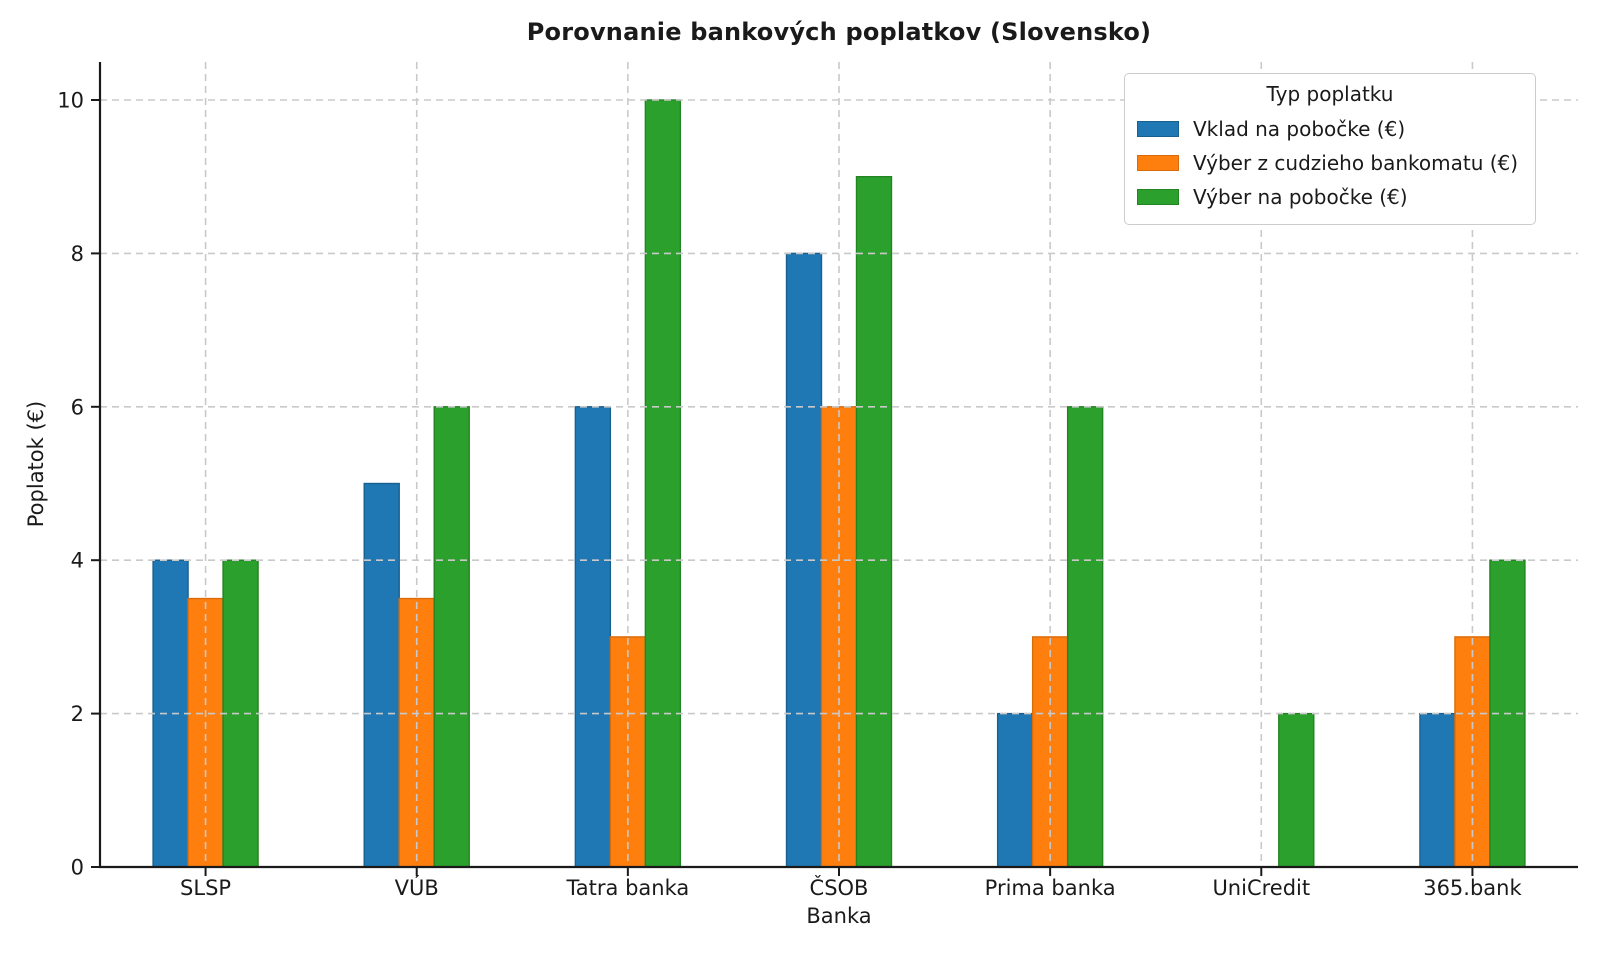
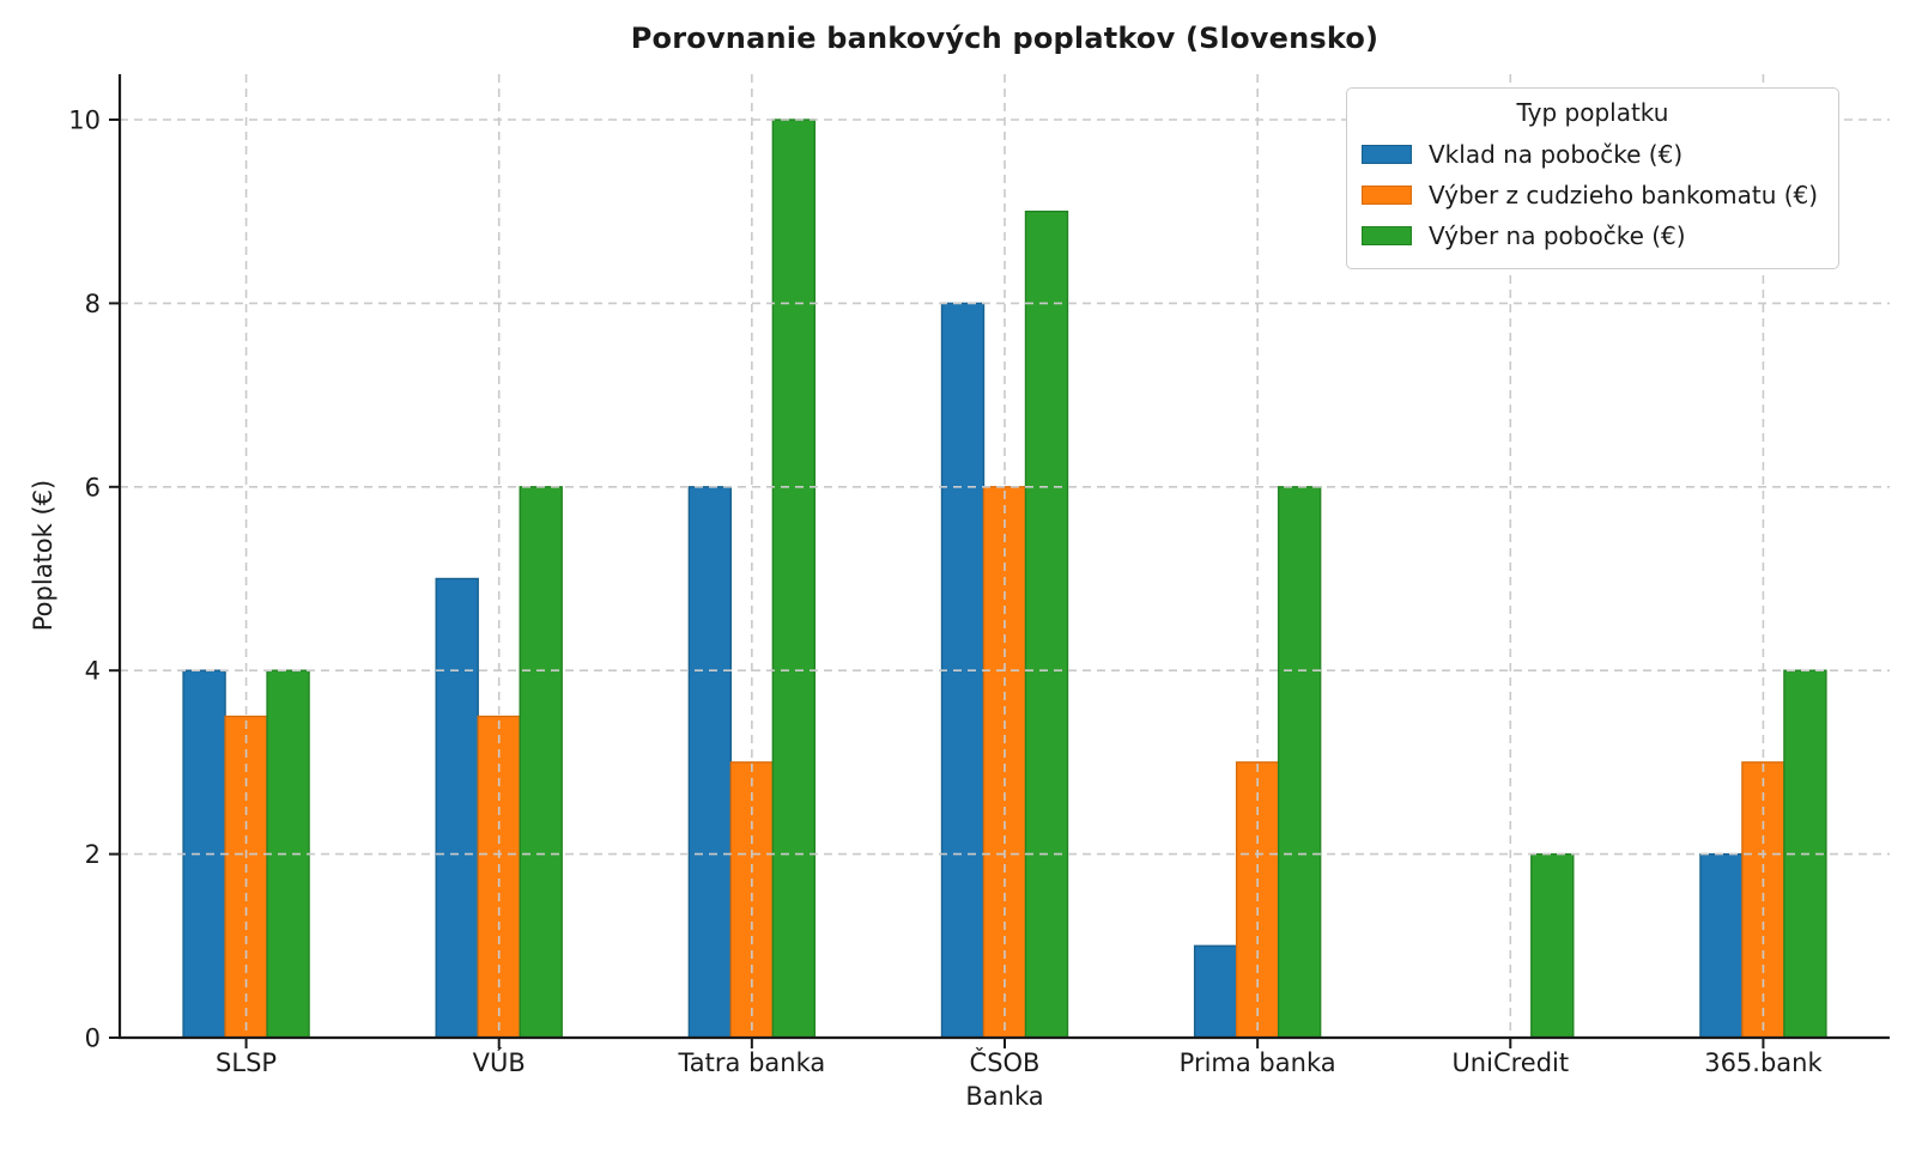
Vklad na pobočke (€)/Prima banka: 2 -> 1
